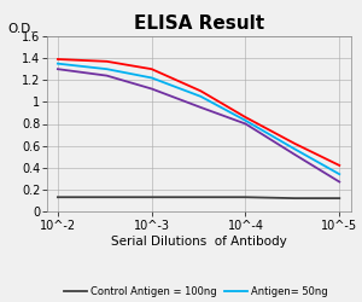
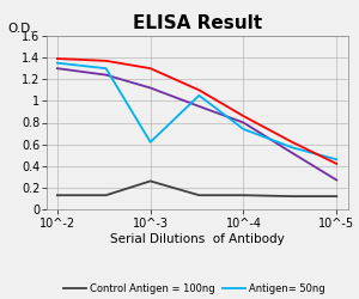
Control Antigen = 100ng/10^-3: 0.13 -> 0.26
Antigen= 50ng/10^-3: 1.22 -> 0.62
Antigen= 50ng/10^-4: 0.83 -> 0.74
Antigen= 50ng/10^-5: 0.34 -> 0.46
